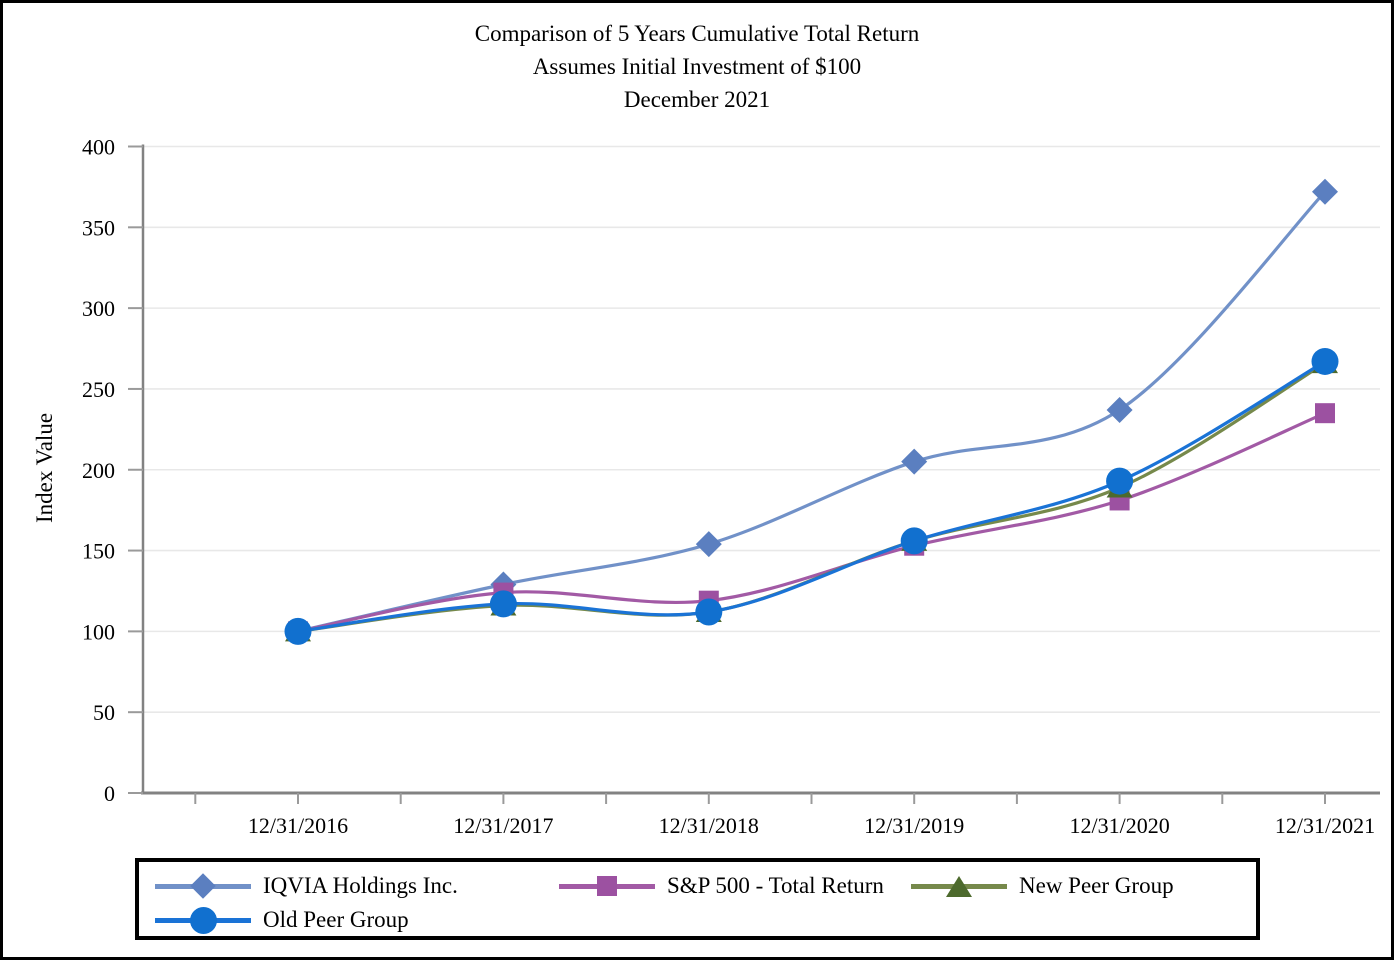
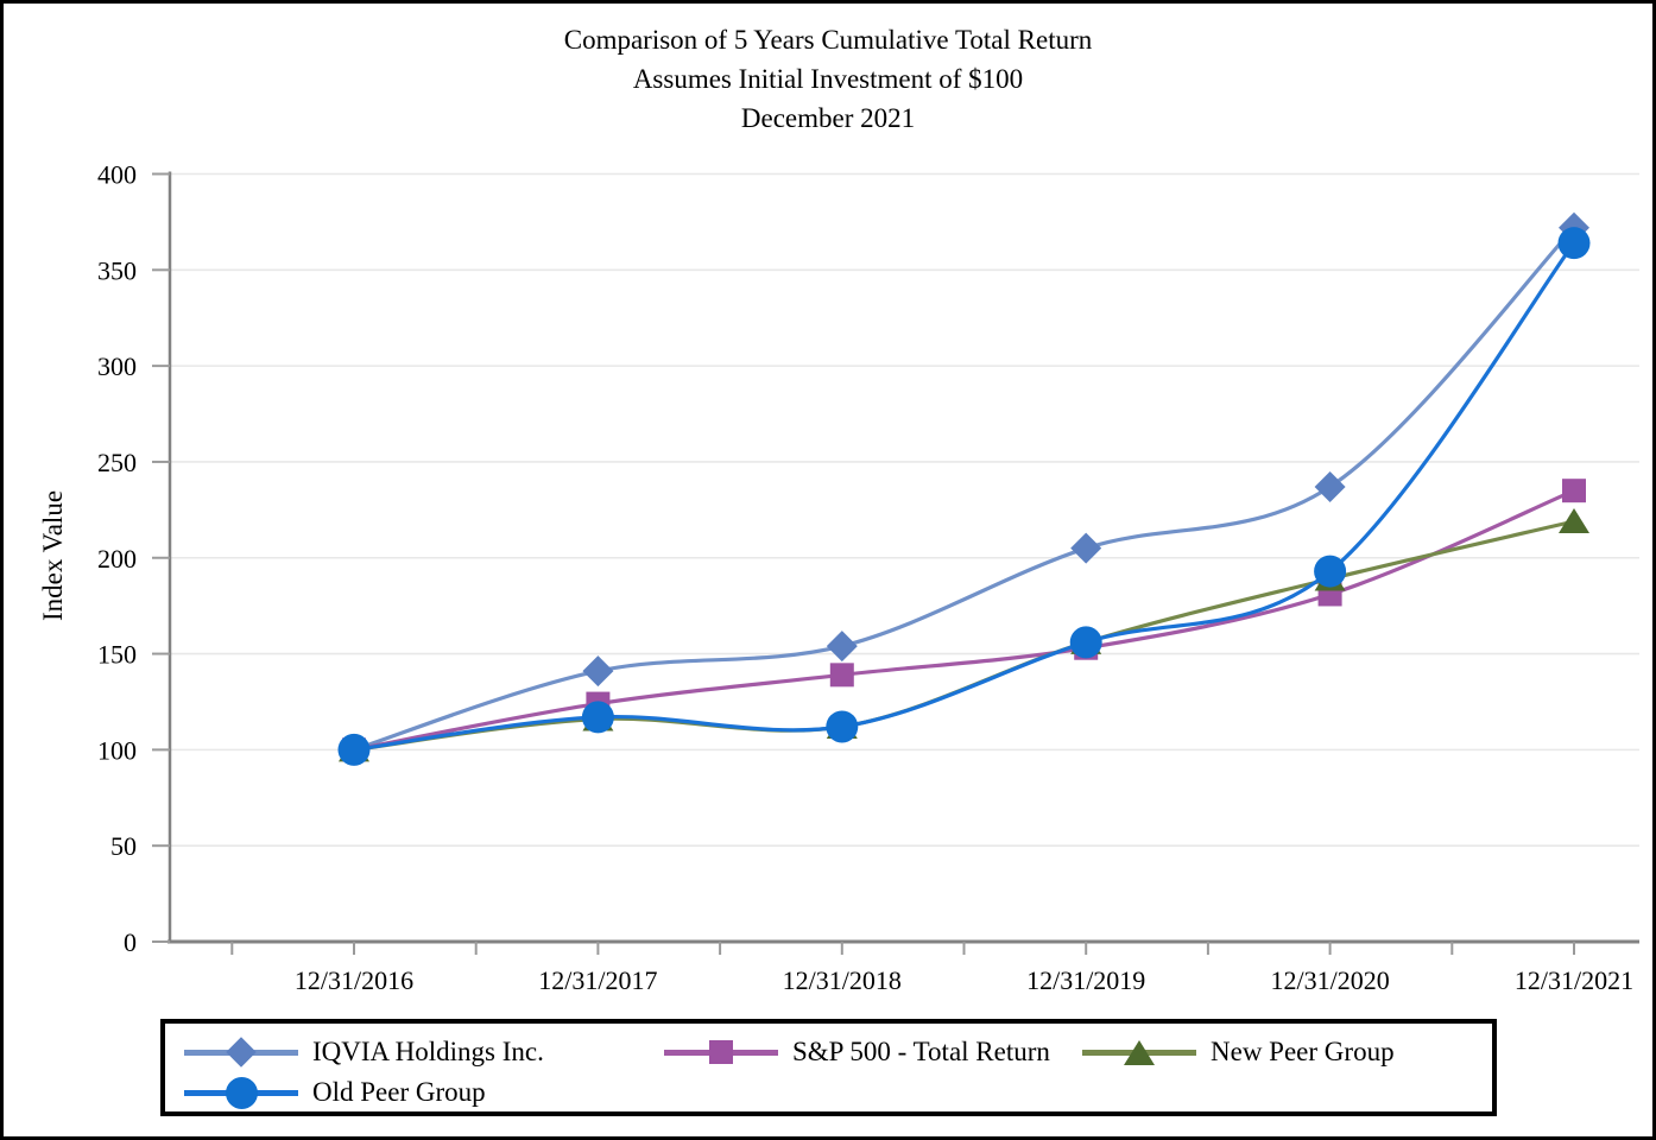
IQVIA Holdings Inc./12/31/2017: 129 -> 141
S&P 500 - Total Return/12/31/2018: 119 -> 139
New Peer Group/12/31/2021: 266 -> 219
Old Peer Group/12/31/2021: 267 -> 364
